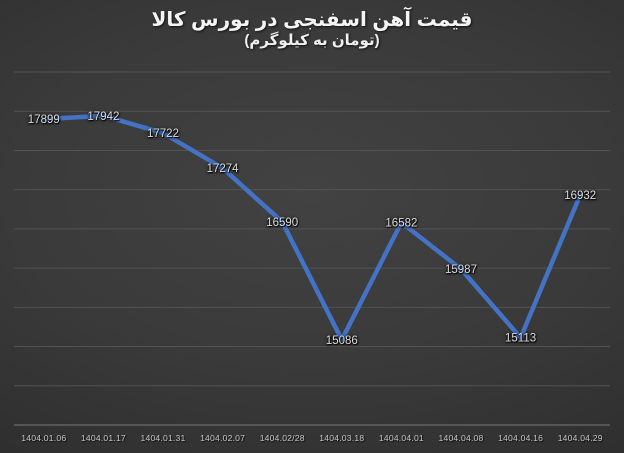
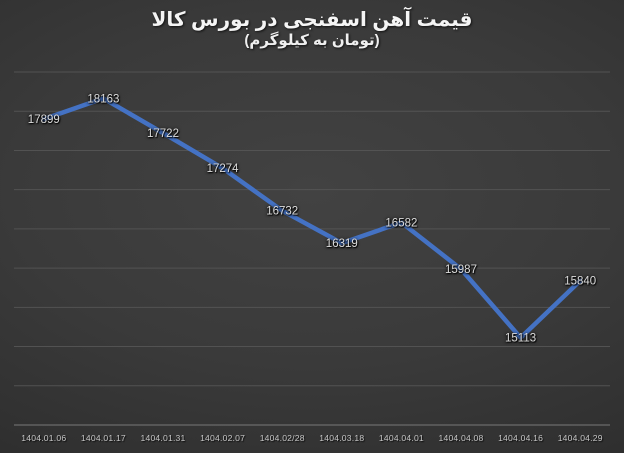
1404.01.17: 17942 -> 18163
1404.02/28: 16590 -> 16732
1404.03.18: 15086 -> 16319
1404.04.29: 16932 -> 15840
